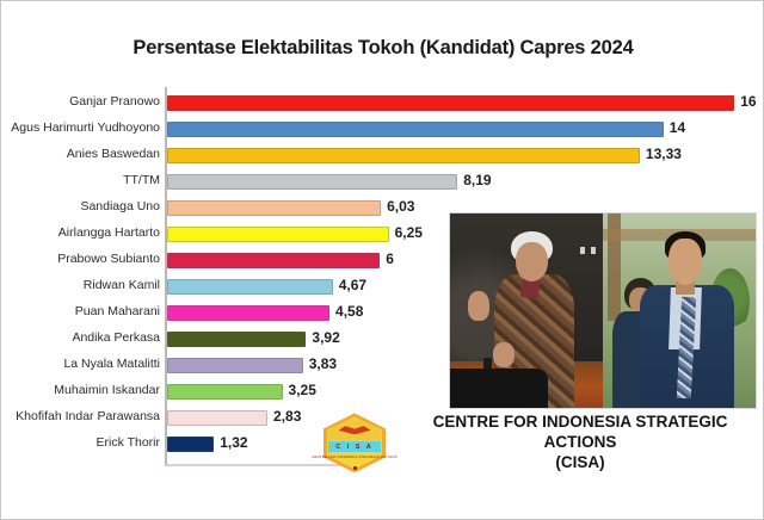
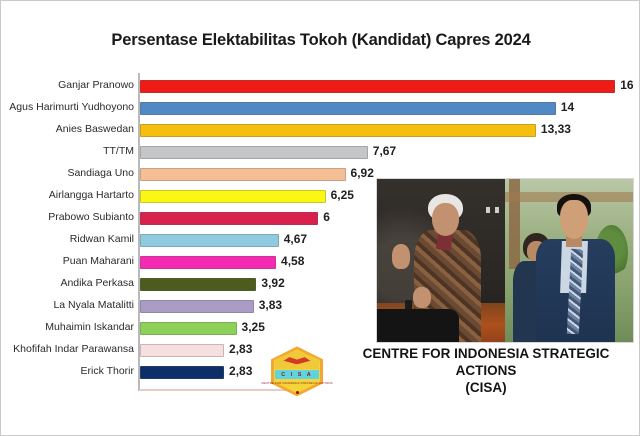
TT/TM: 8,19 -> 7,67
Sandiaga Uno: 6,03 -> 6,92
Erick Thorir: 1,32 -> 2,83
